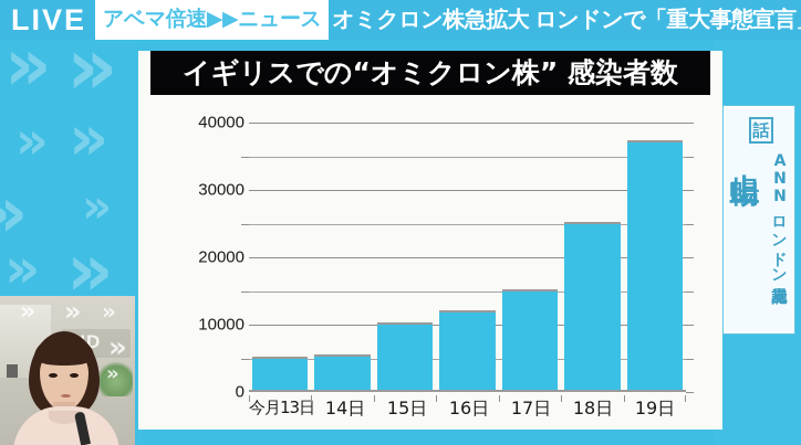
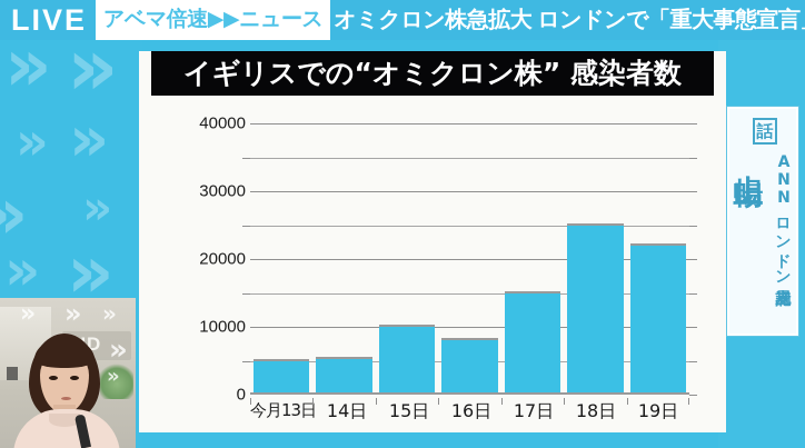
16日: 12000 -> 8000
19日: 37000 -> 22000
